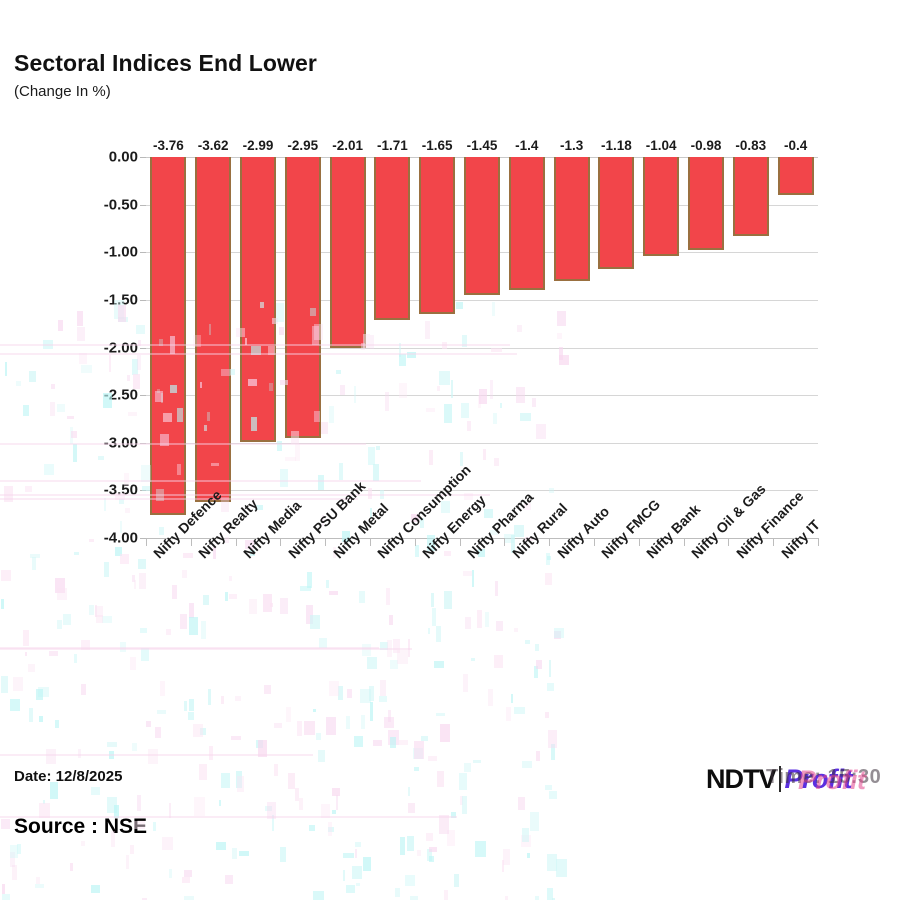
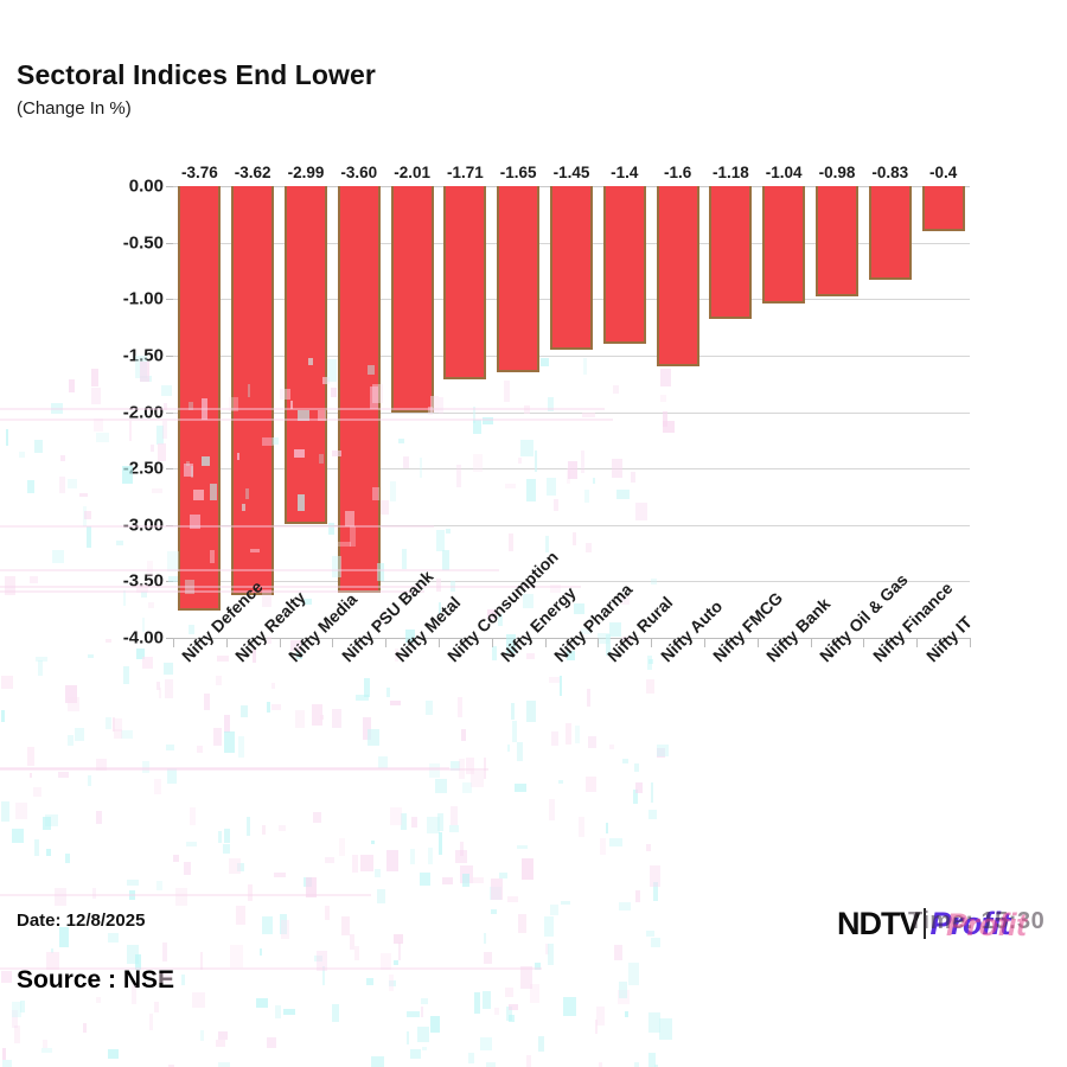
Nifty PSU Bank: -2.95 -> -3.60
Nifty Auto: -1.3 -> -1.6
